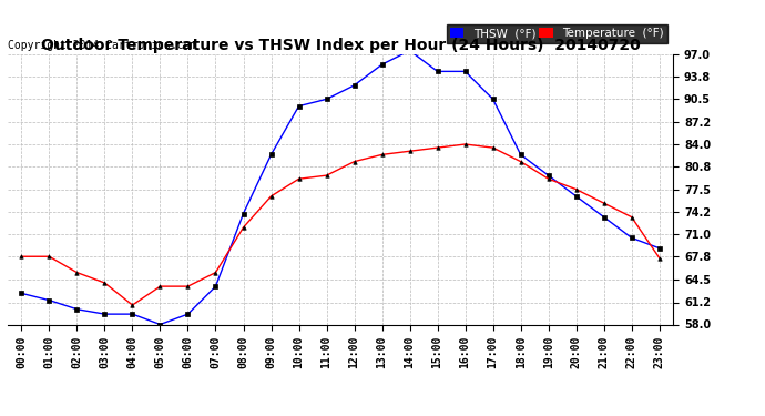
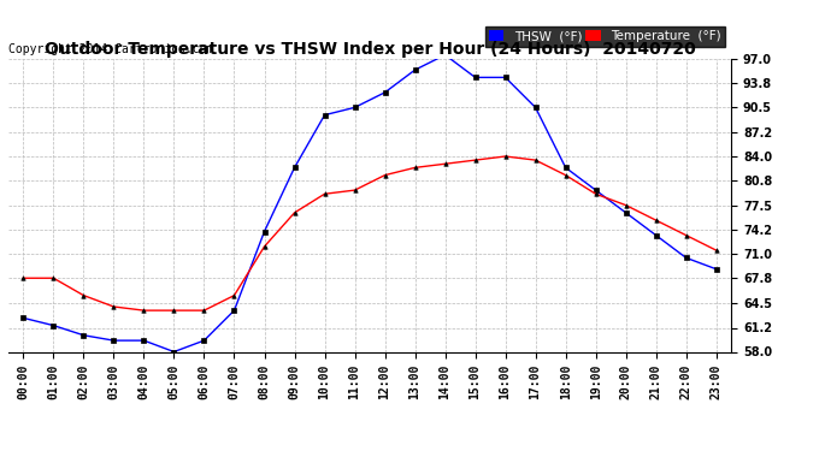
Temperature (°F)/04:00: 60.8 -> 63.5
Temperature (°F)/23:00: 67.6 -> 71.5
